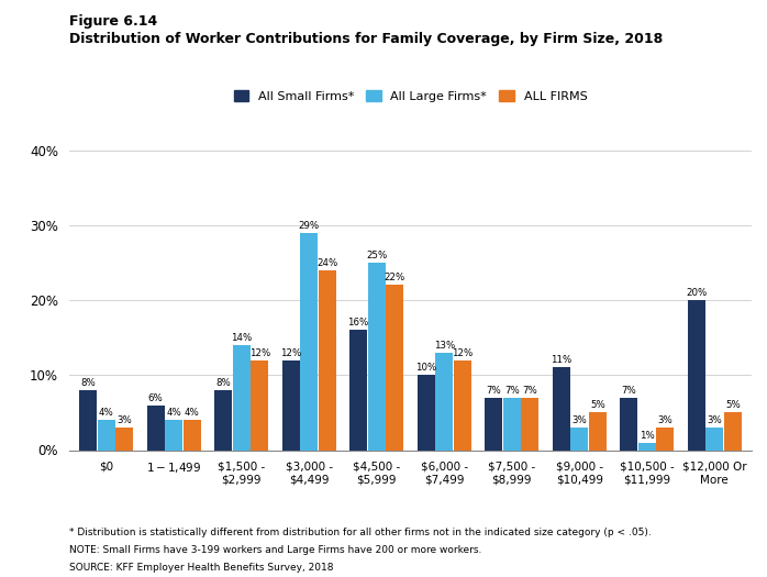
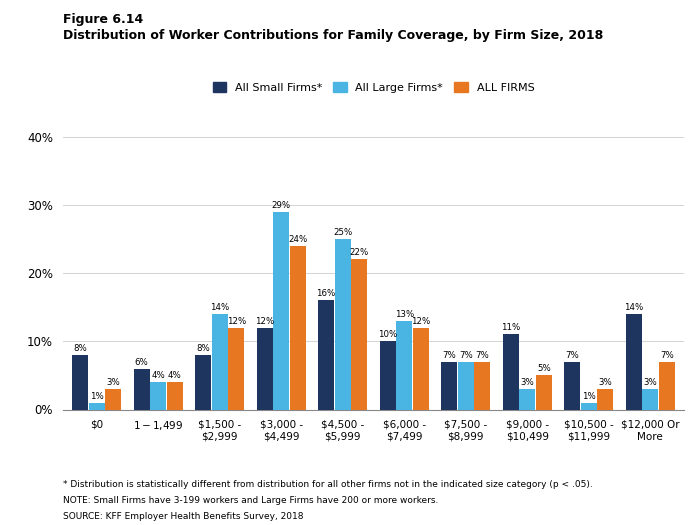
All Large Firms*/$0: 4% -> 1%
All Small Firms*/$12,000 Or More: 20% -> 14%
ALL FIRMS/$12,000 Or More: 5% -> 7%
